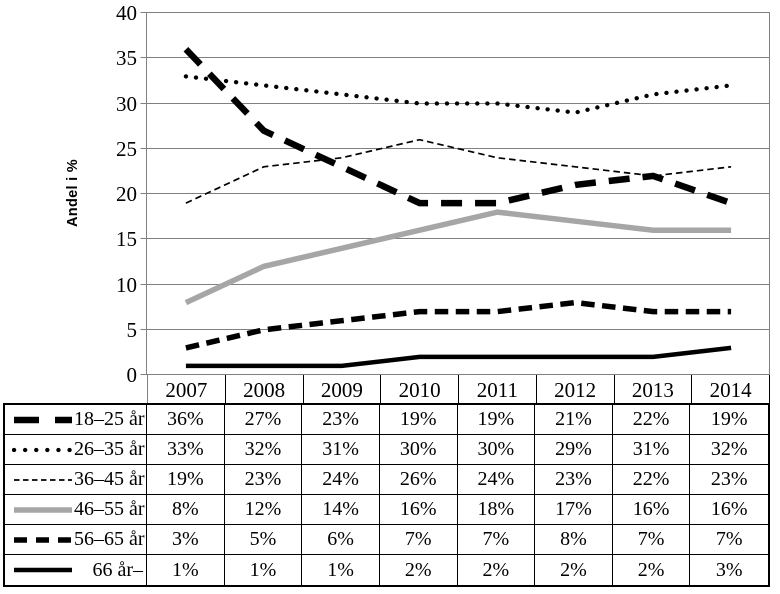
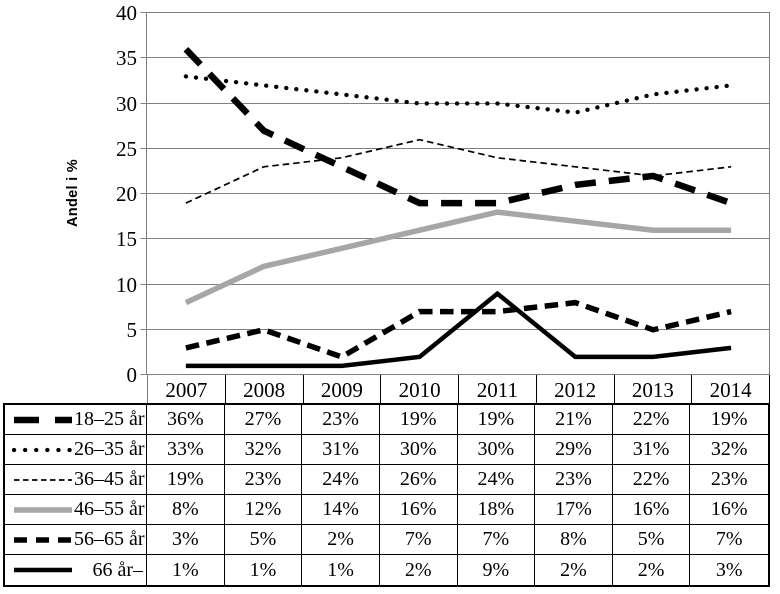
56–65 år/2009: 6% -> 2%
66 år–/2011: 2% -> 9%
56–65 år/2013: 7% -> 5%
